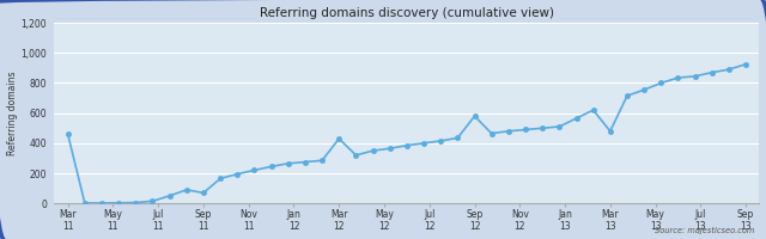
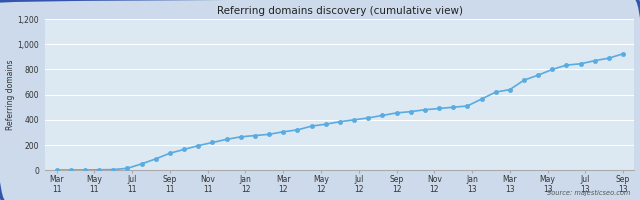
Mar 11: 460 -> 0
Sep 11: 70 -> 140
Mar 12: 430 -> 300
Sep 12: 580 -> 460
Mar 13: 480 -> 640
